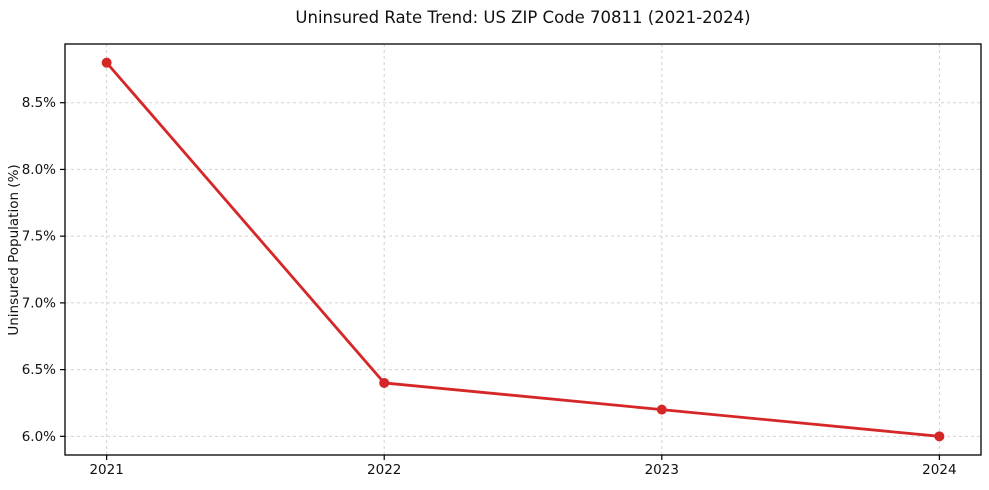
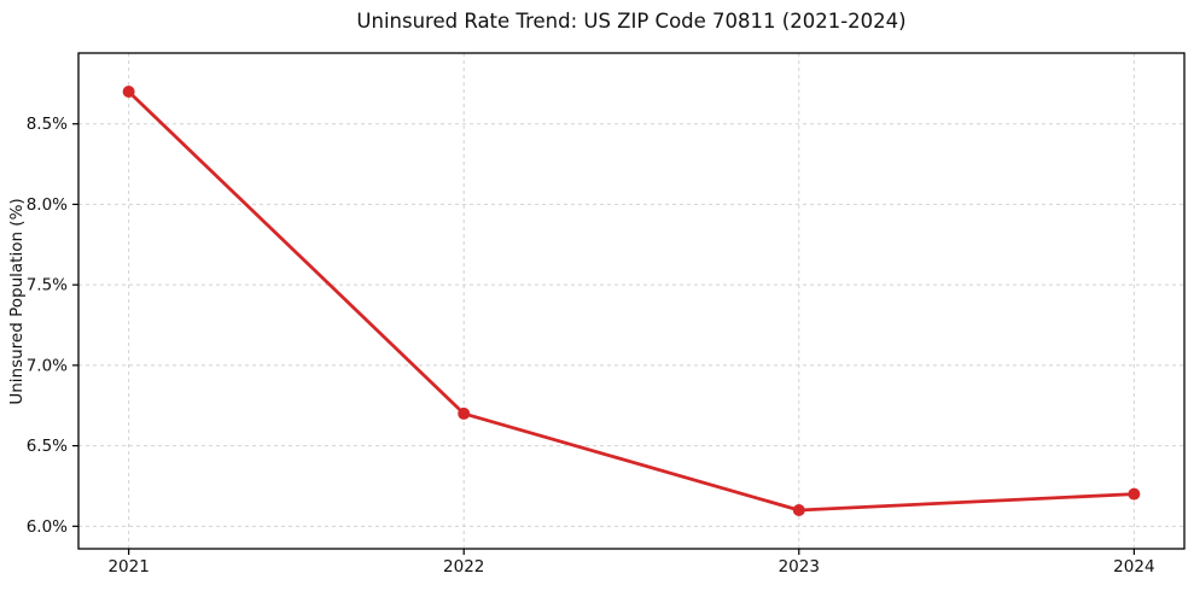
2021: 8.8% -> 8.7%
2022: 6.4% -> 6.7%
2023: 6.2% -> 6.1%
2024: 6.0% -> 6.2%
